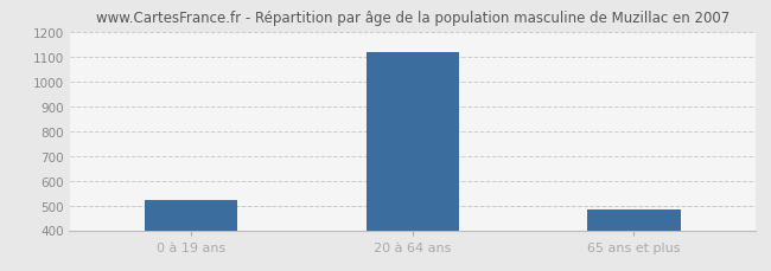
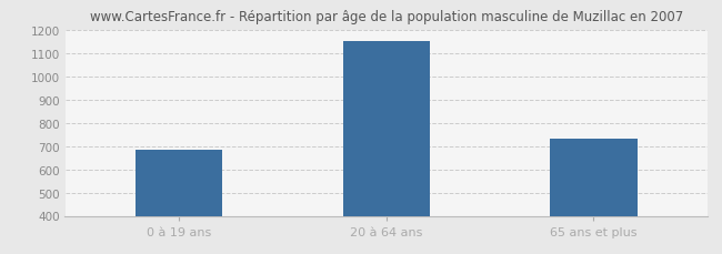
0 à 19 ans: 520 -> 685
20 à 64 ans: 1115 -> 1150
65 ans et plus: 485 -> 730
